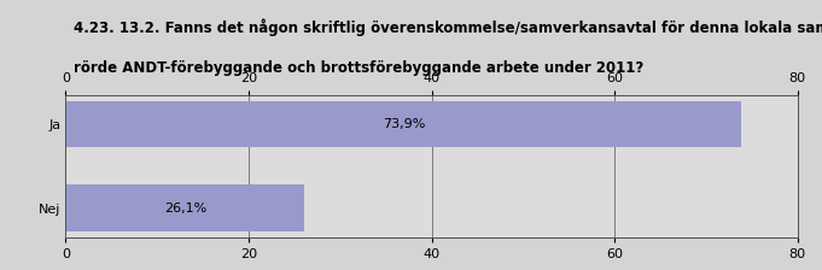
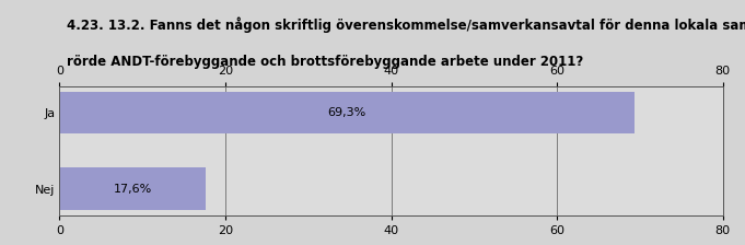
Ja: 73,9% -> 69,3%
Nej: 26,1% -> 17,6%
